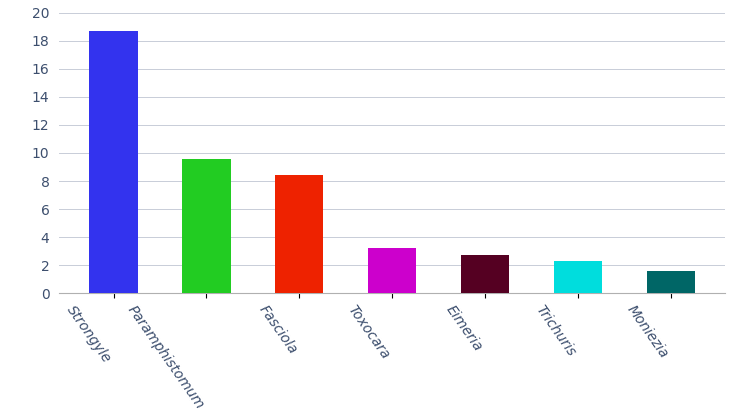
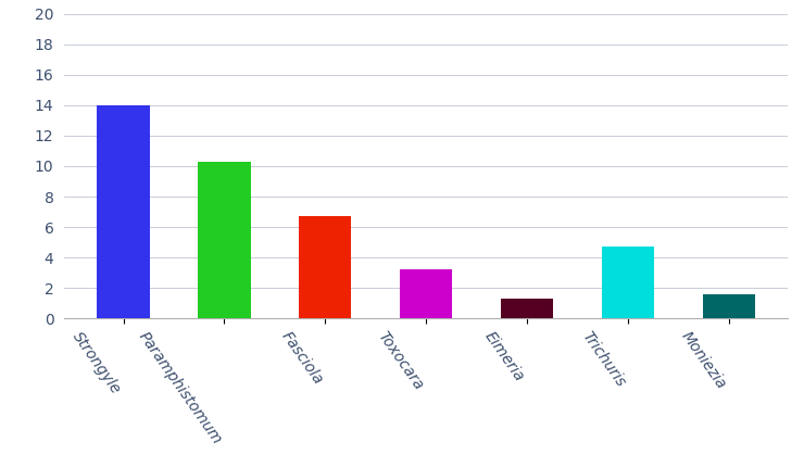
Strongyle: 18.7 -> 14.0
Paramphistomum: 9.6 -> 10.3
Fasciola: 8.4 -> 6.7
Eimeria: 2.7 -> 1.3
Trichuris: 2.3 -> 4.7
